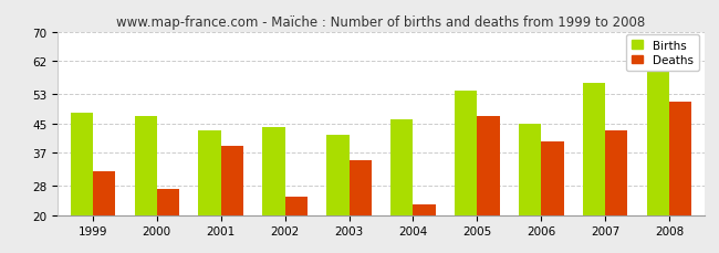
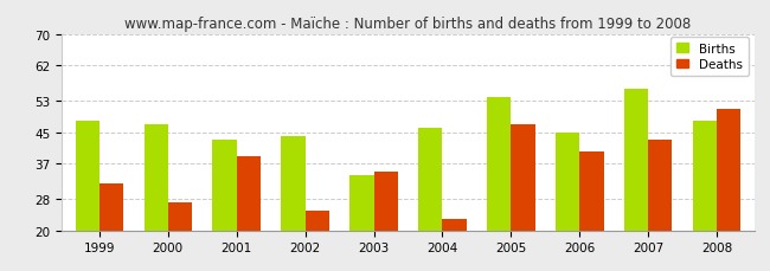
Births/2003: 42 -> 34
Births/2008: 59 -> 48
